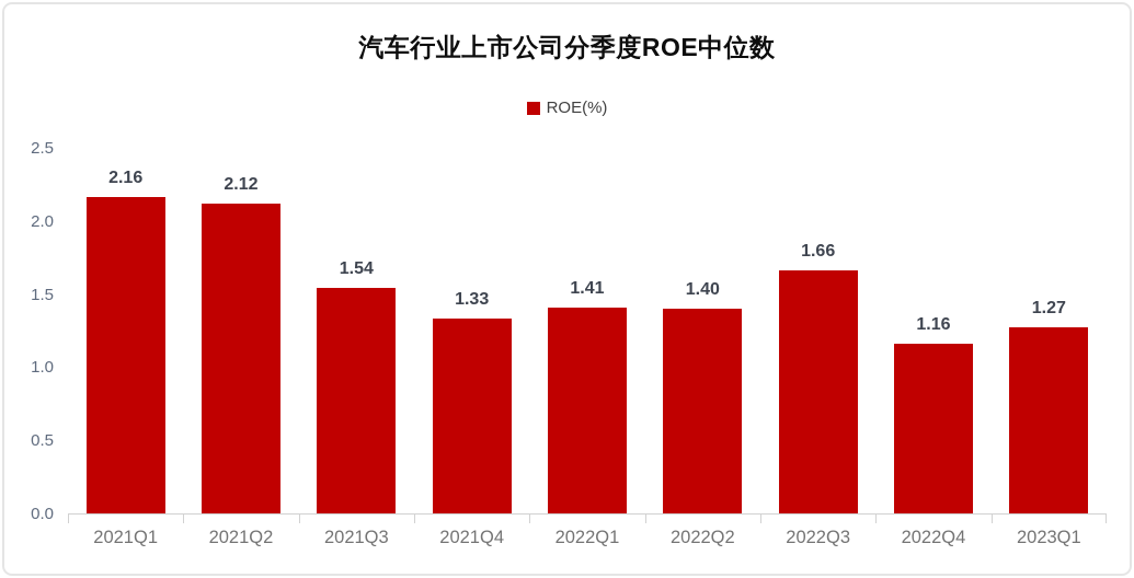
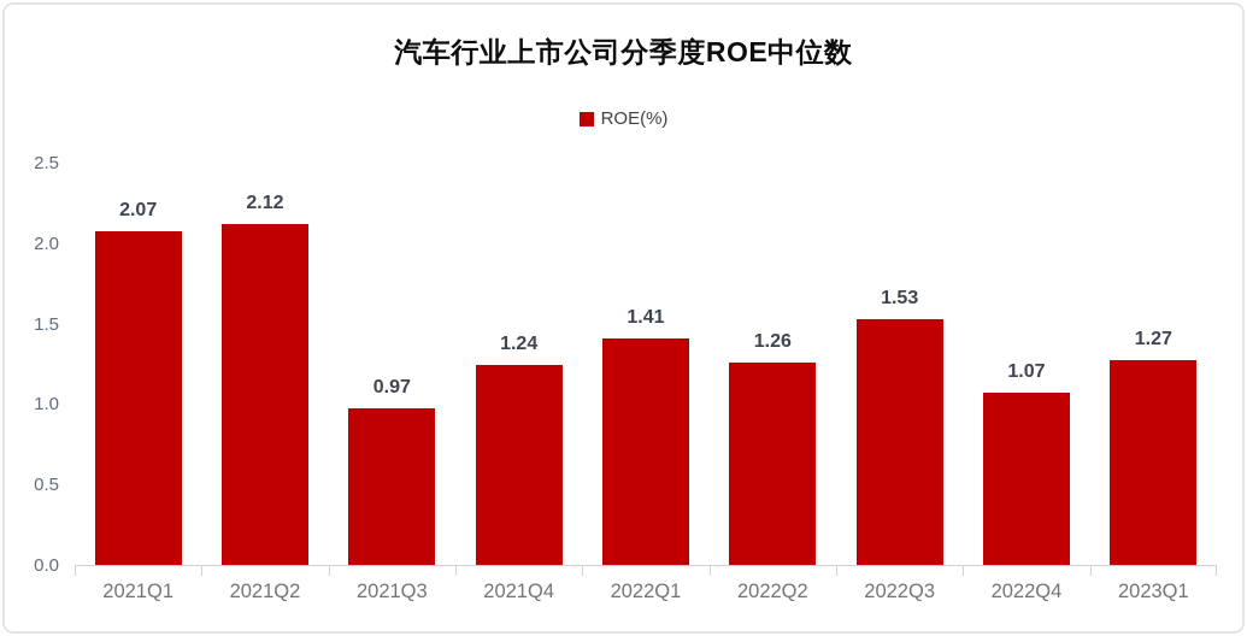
2021Q1: 2.16 -> 2.07
2021Q3: 1.54 -> 0.97
2021Q4: 1.33 -> 1.24
2022Q2: 1.40 -> 1.26
2022Q3: 1.66 -> 1.53
2022Q4: 1.16 -> 1.07
